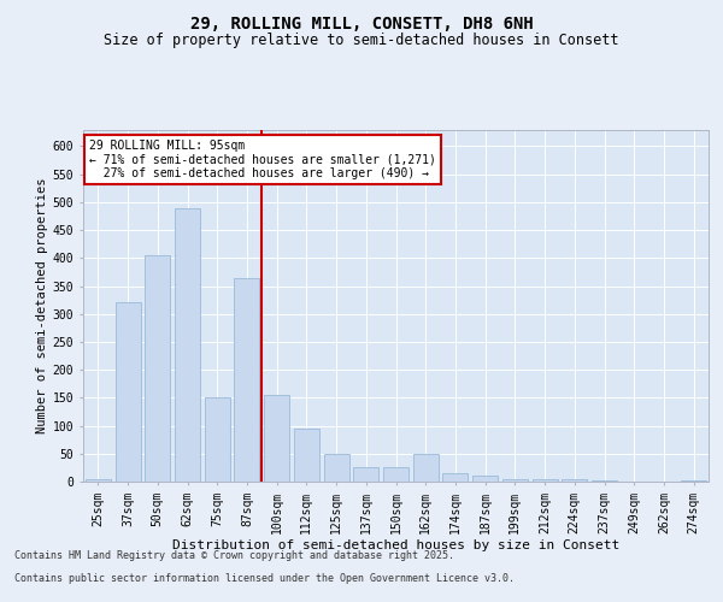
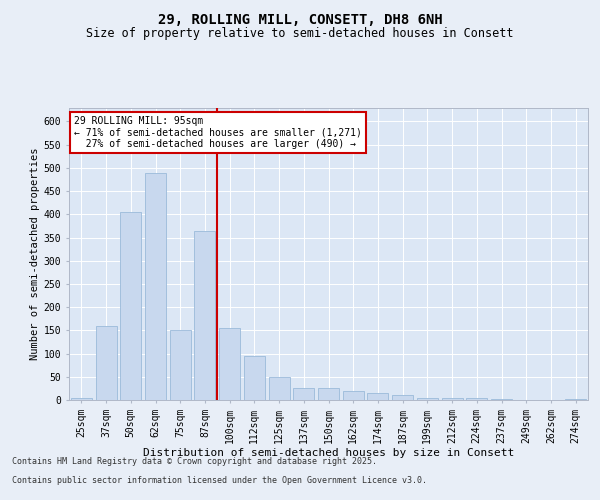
37sqm: 320 -> 160
162sqm: 50 -> 20
